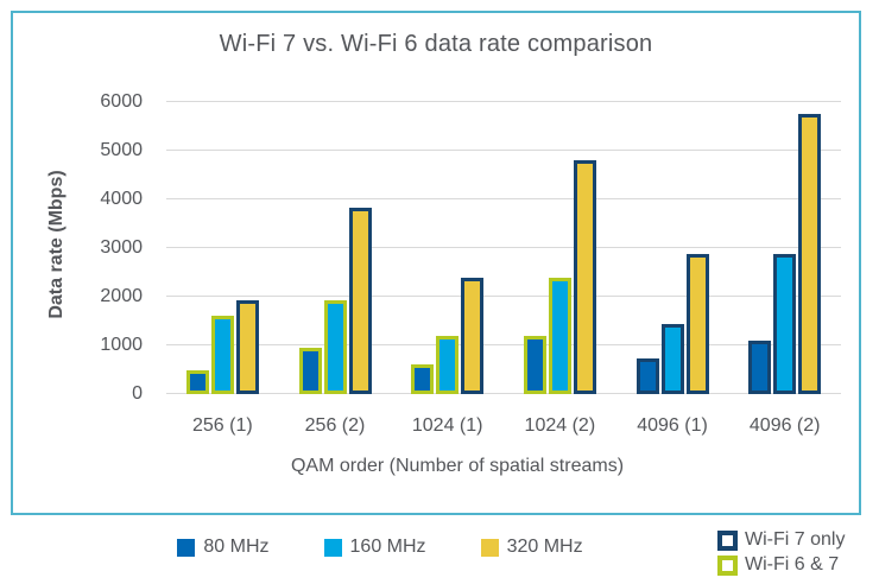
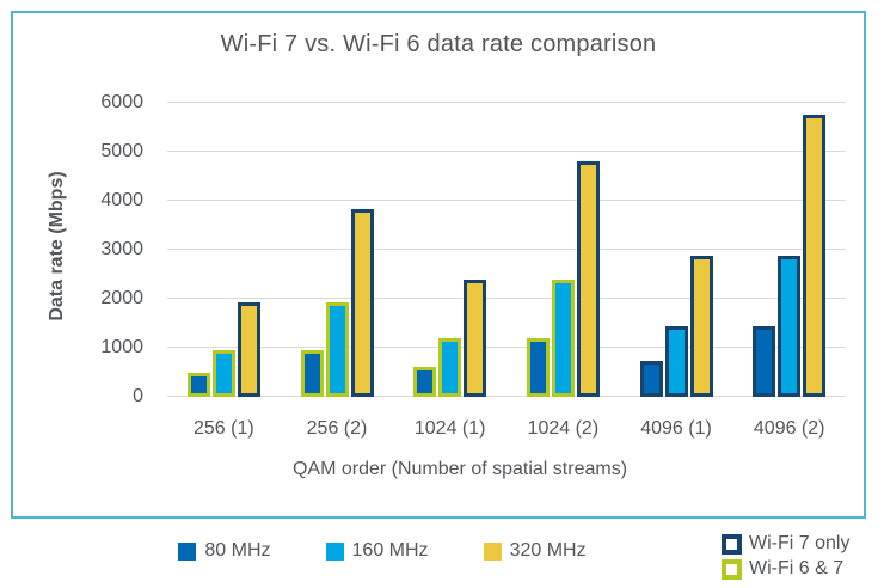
160 MHz/256 (1): 1600 -> 1000
80 MHz/4096 (2): 1100 -> 1400
